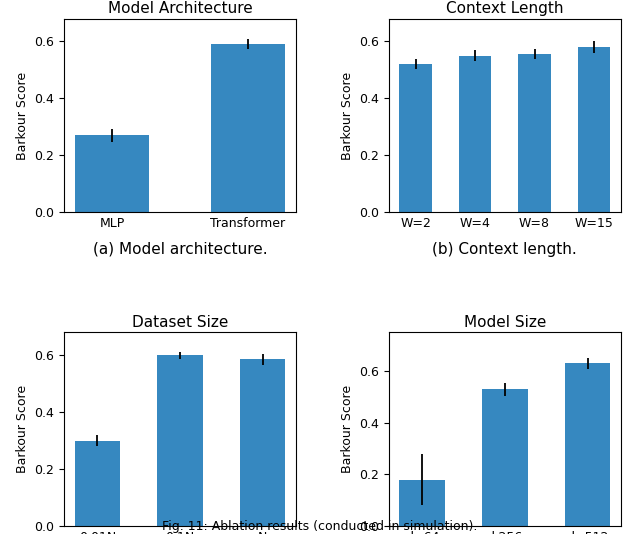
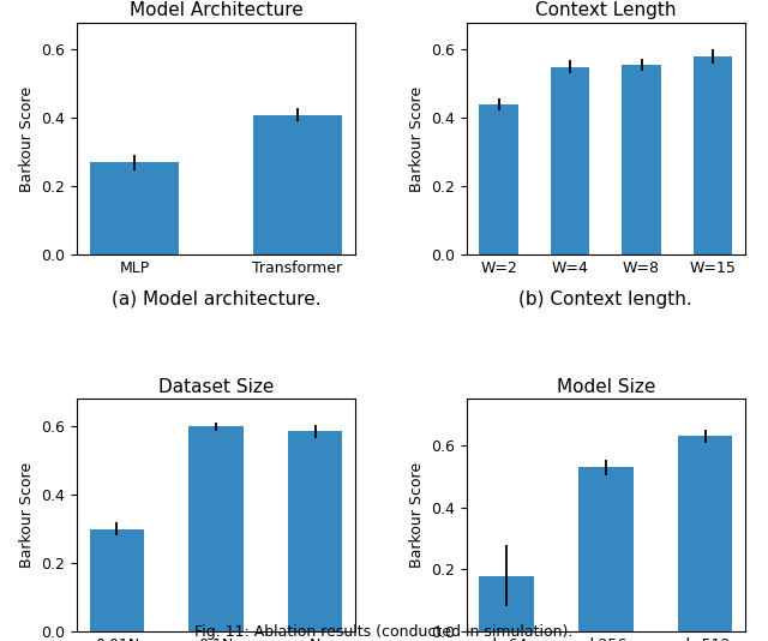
Model Architecture/Transformer: 0.59 -> 0.41
Context Length/W=2: 0.520 -> 0.440
